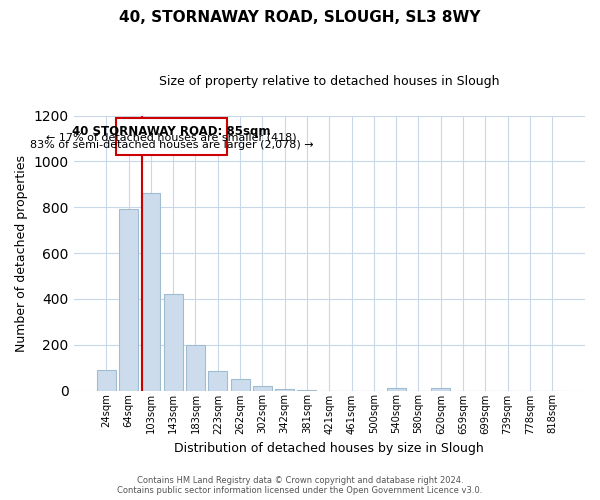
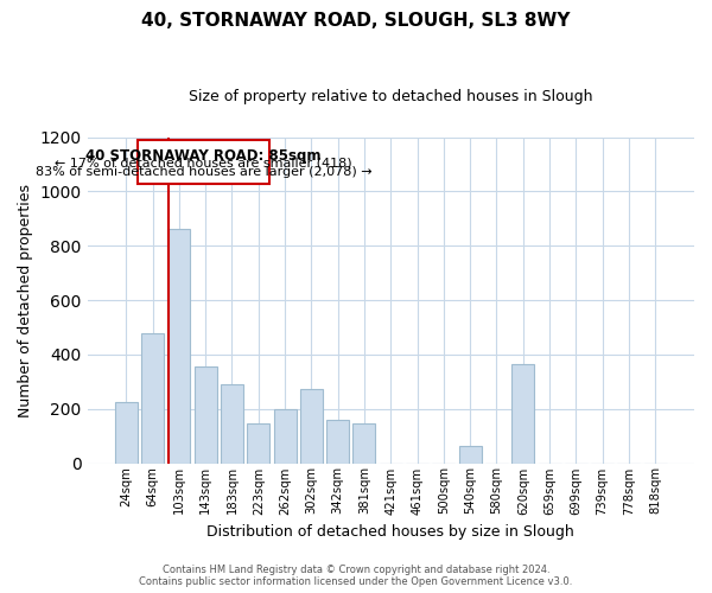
24sqm: 90 -> 225
64sqm: 790 -> 480
143sqm: 420 -> 355
183sqm: 200 -> 290
223sqm: 85 -> 145
262sqm: 50 -> 200
302sqm: 20 -> 275
342sqm: 5 -> 160
381sqm: 2 -> 145
540sqm: 10 -> 65
620sqm: 10 -> 365
